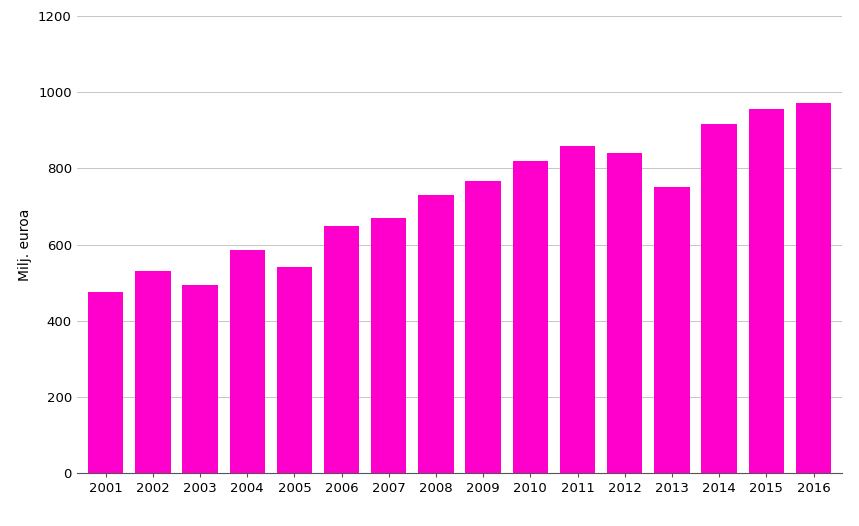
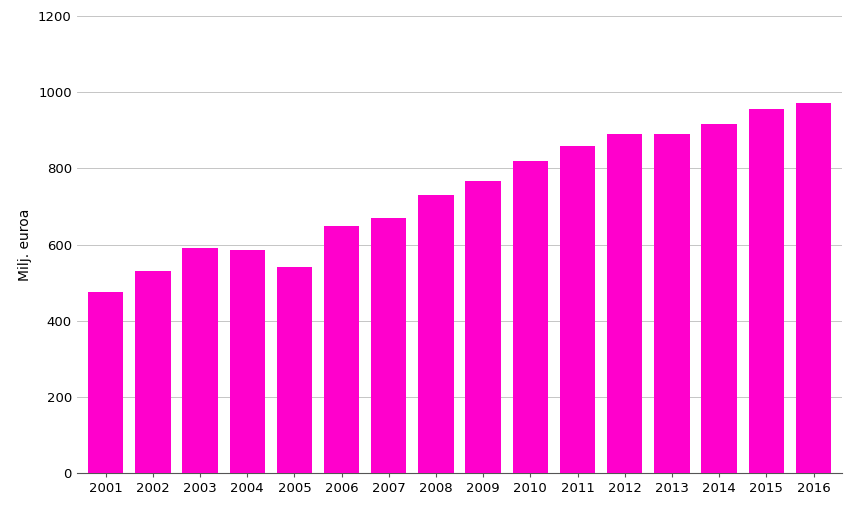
2003: 495 -> 590
2012: 840 -> 890
2013: 750 -> 890
